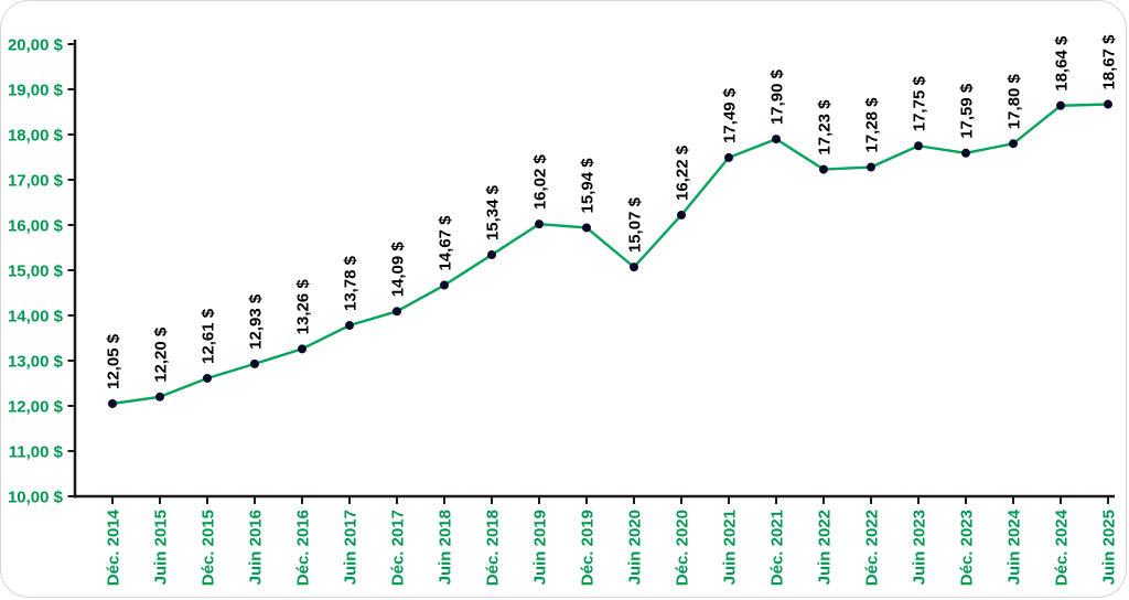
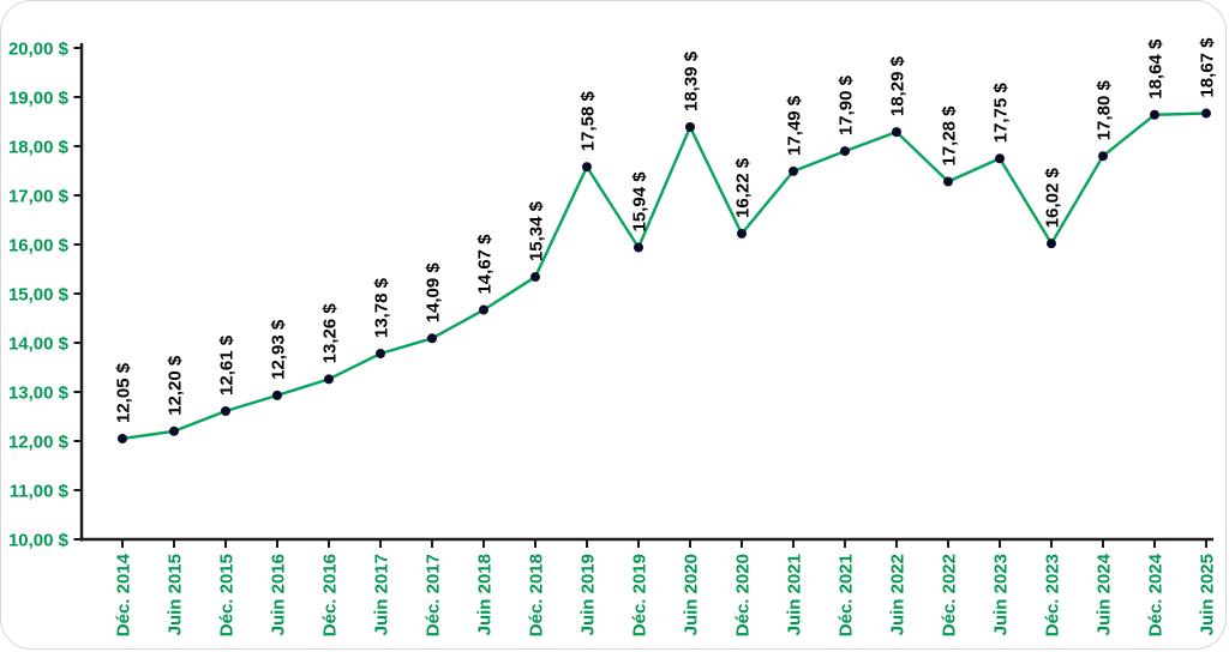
Juin 2019: 16,02 -> 17,58
Juin 2020: 15,07 -> 18,39
Juin 2022: 17,23 -> 18,29
Déc. 2023: 17,59 -> 16,02
